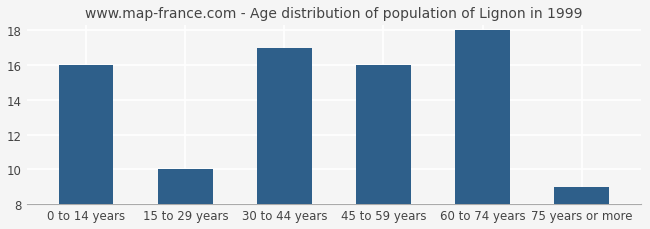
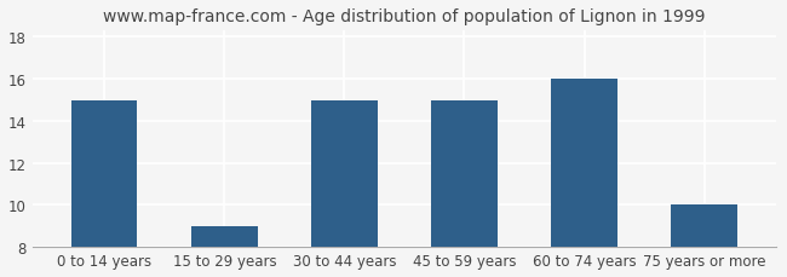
0 to 14 years: 16 -> 15
15 to 29 years: 10 -> 9
30 to 44 years: 17 -> 15
45 to 59 years: 16 -> 15
60 to 74 years: 18 -> 16
75 years or more: 9 -> 10
